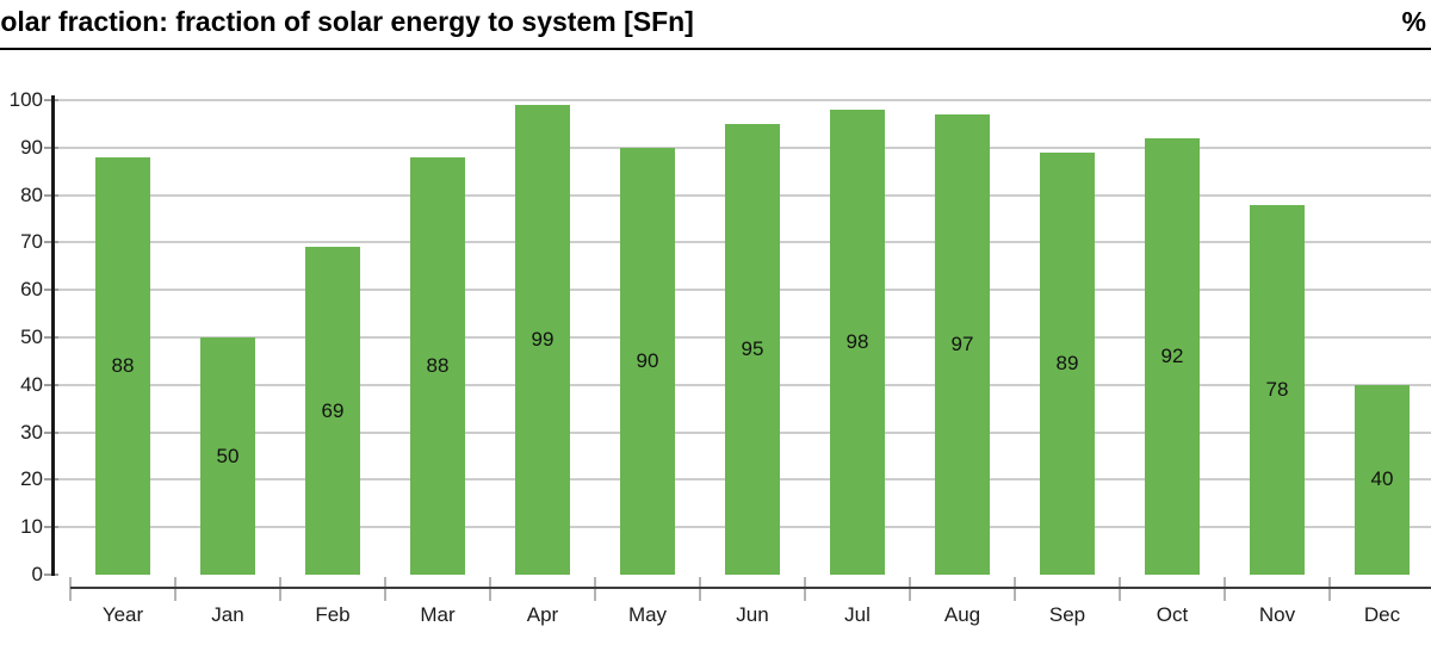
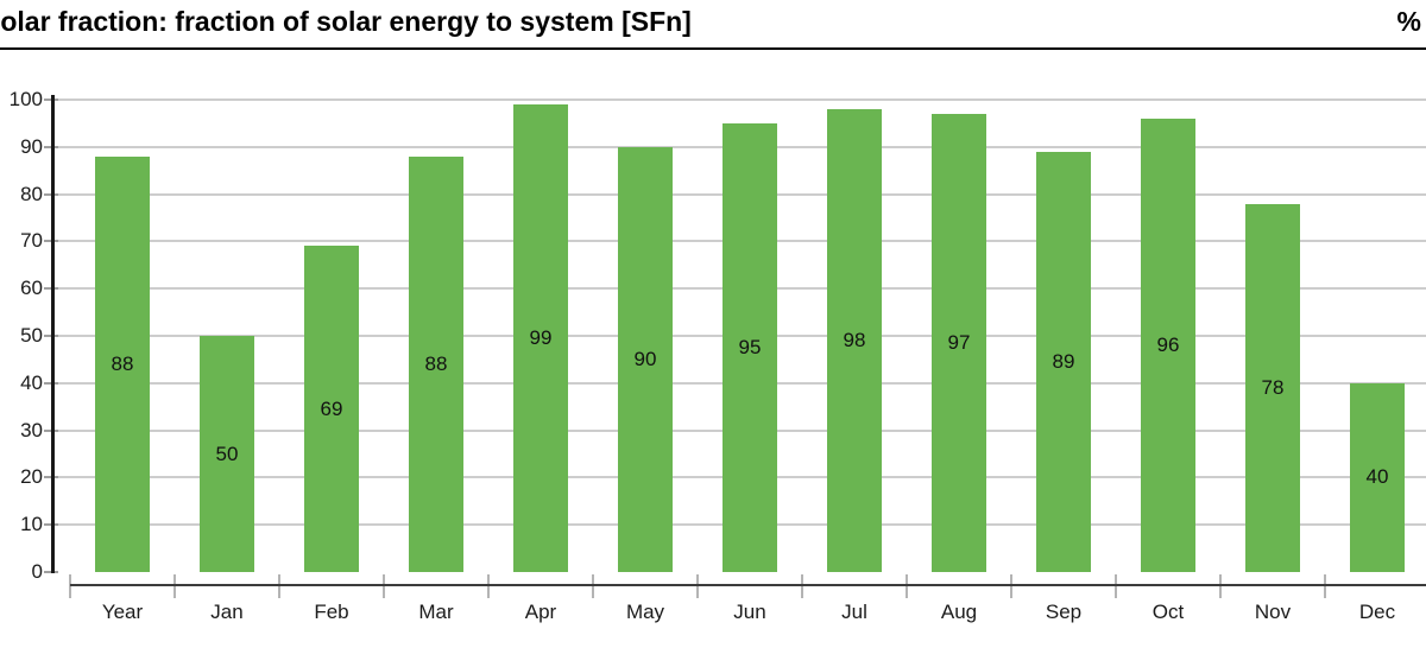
Oct: 92 -> 96
